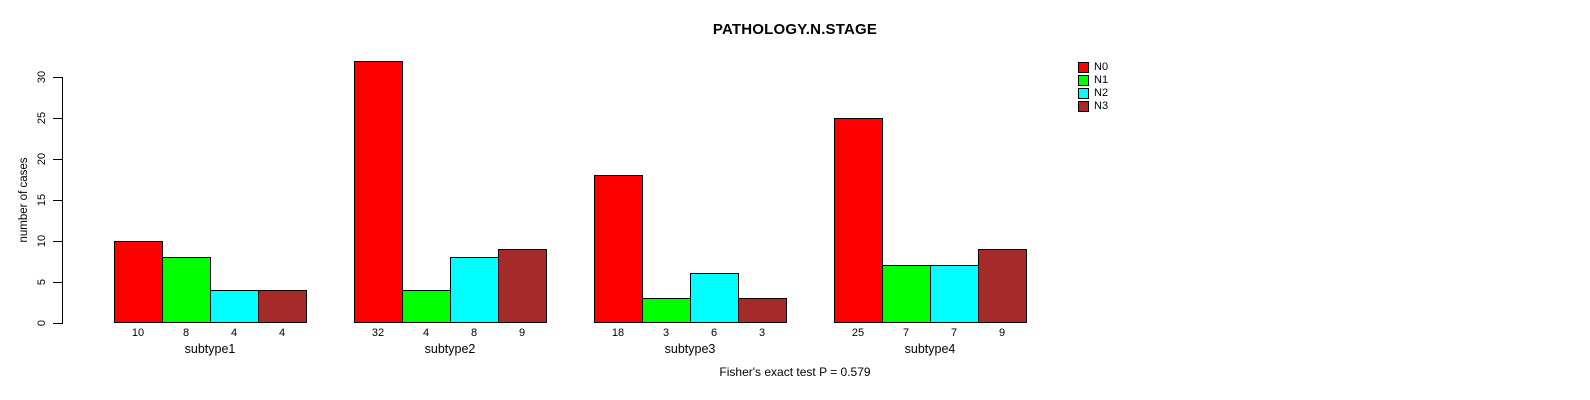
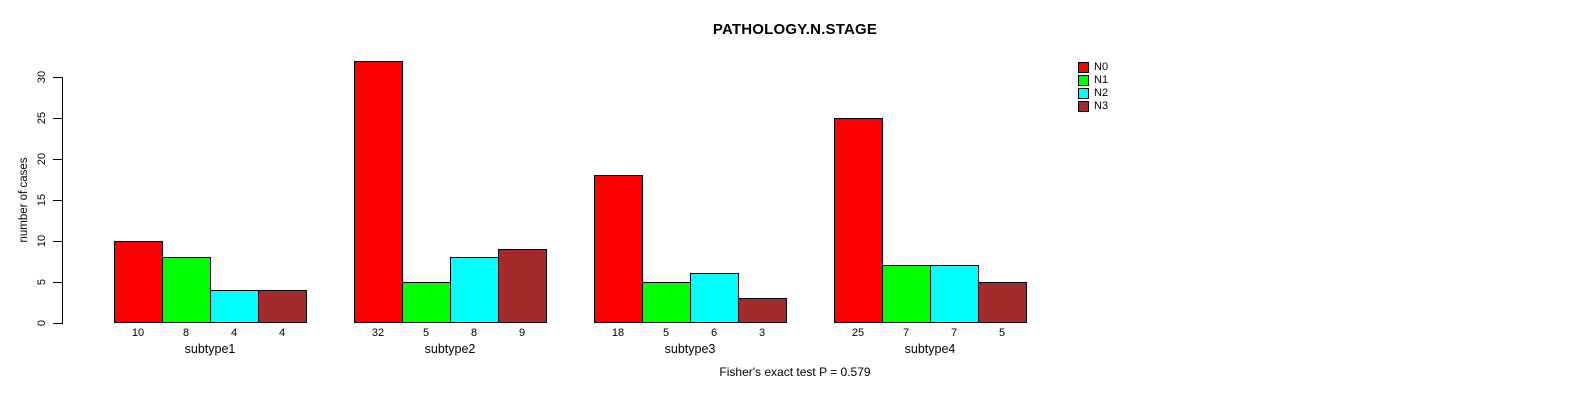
N1/subtype2: 4 -> 5
N1/subtype3: 3 -> 5
N3/subtype4: 9 -> 5
